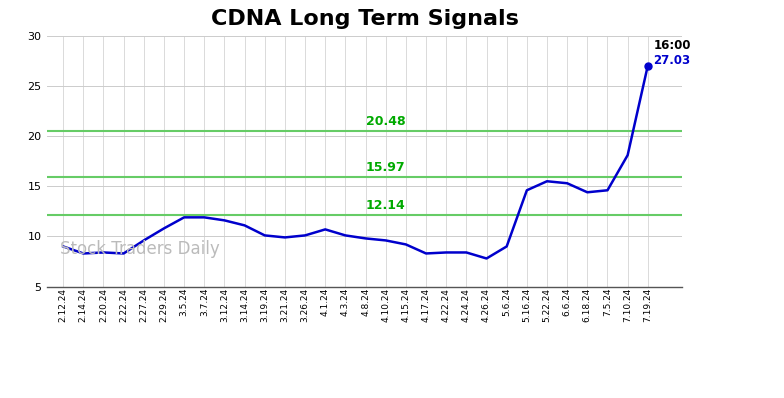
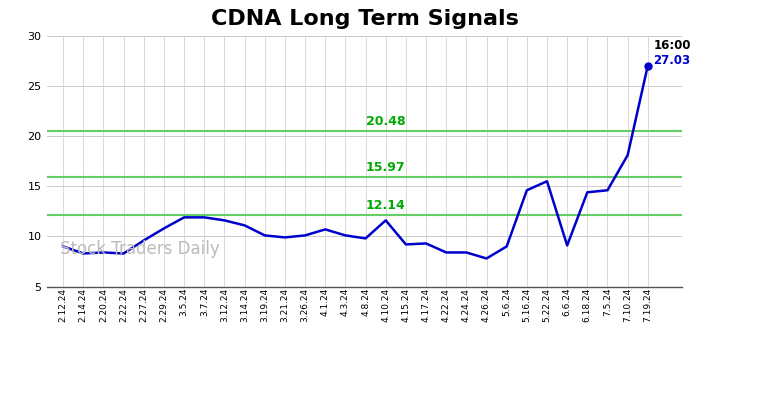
4.10.24: 9.6 -> 11.6
4.17.24: 8.3 -> 9.3
6.6.24: 15.3 -> 9.1
